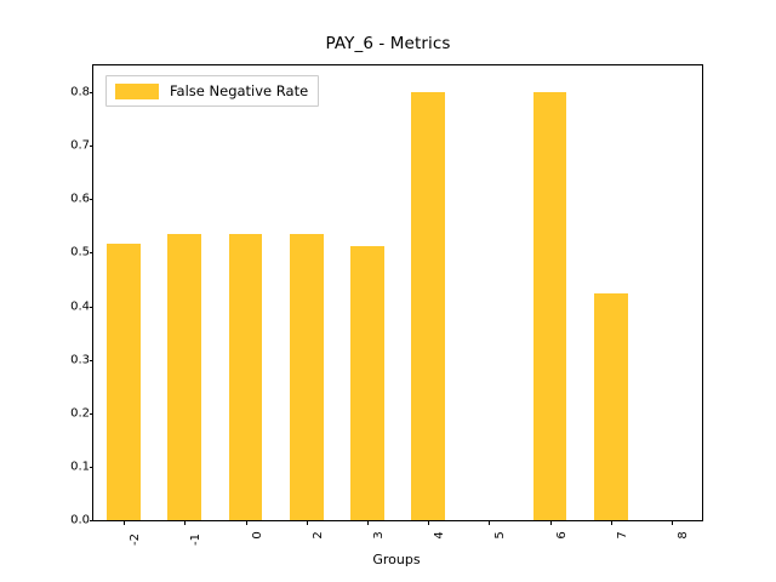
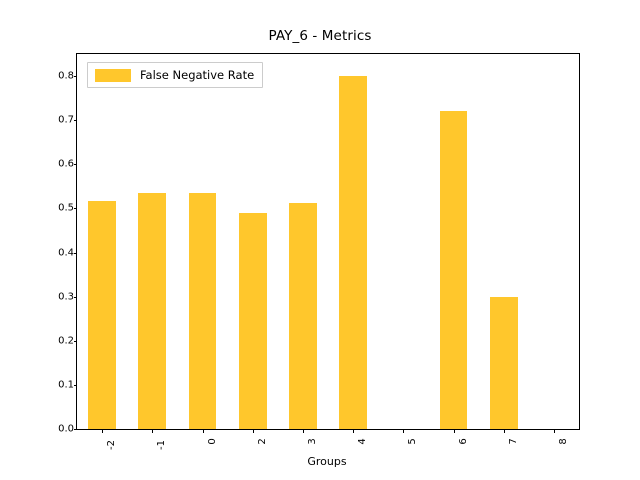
2: 0.54 -> 0.49
6: 0.80 -> 0.72
7: 0.42 -> 0.30
